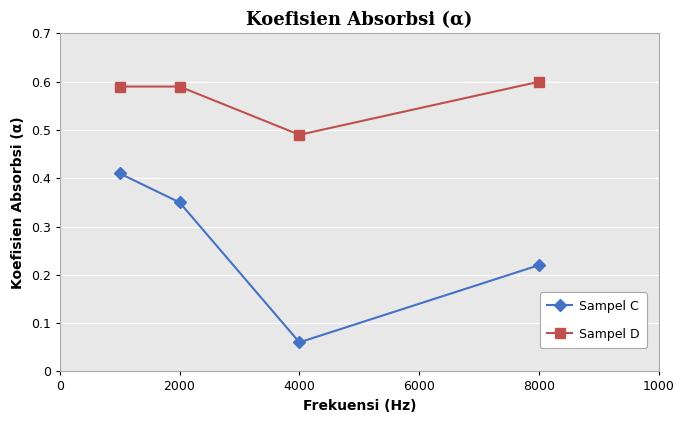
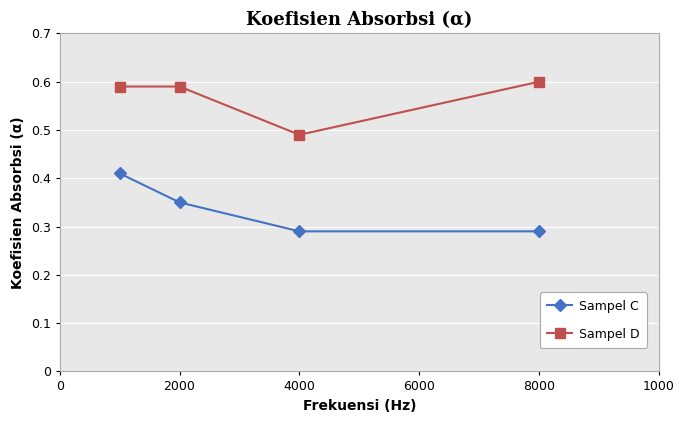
Sampel C/4000: 0.06 -> 0.29
Sampel C/8000: 0.22 -> 0.29
